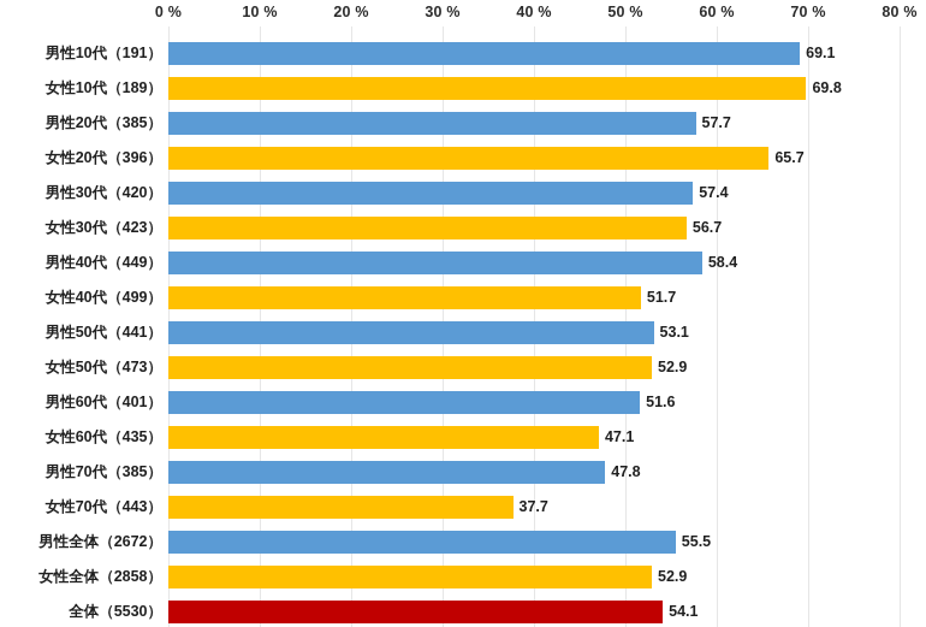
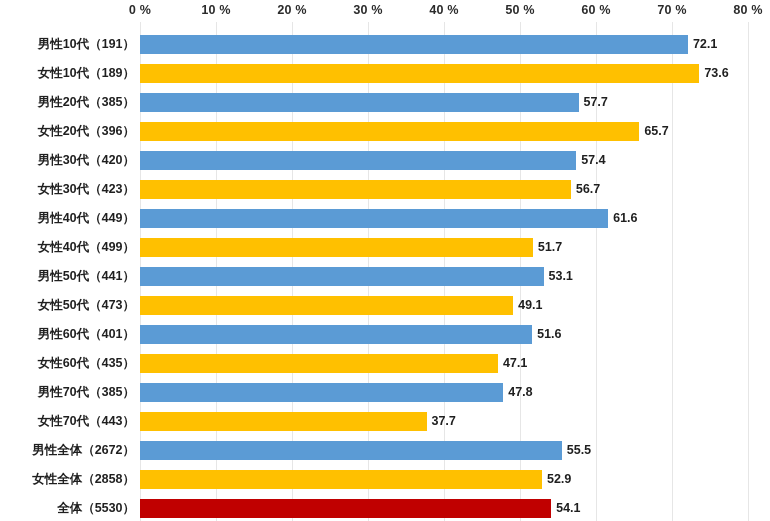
男性10代（191）: 69.1 -> 72.1
女性10代（189）: 69.8 -> 73.6
男性40代（449）: 58.4 -> 61.6
女性50代（473）: 52.9 -> 49.1
